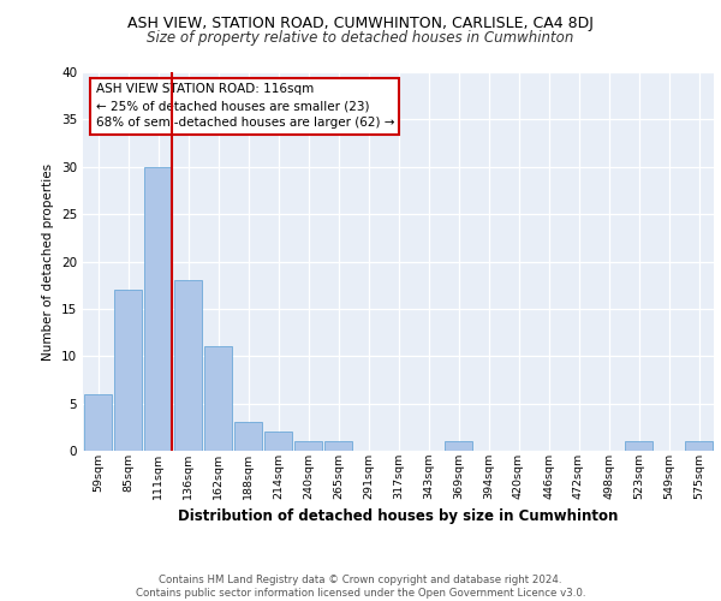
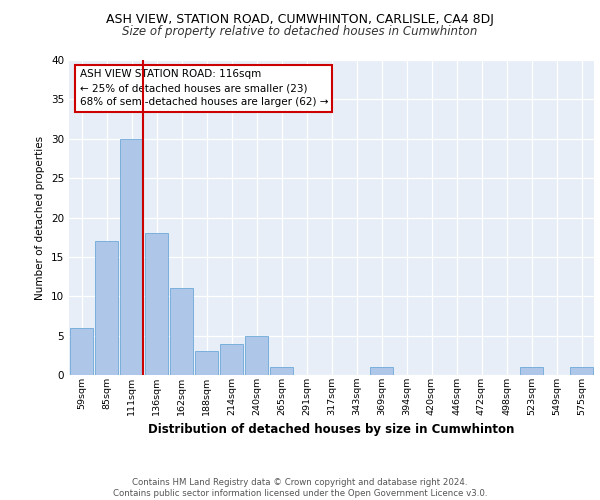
214sqm: 2 -> 4
240sqm: 1 -> 5
